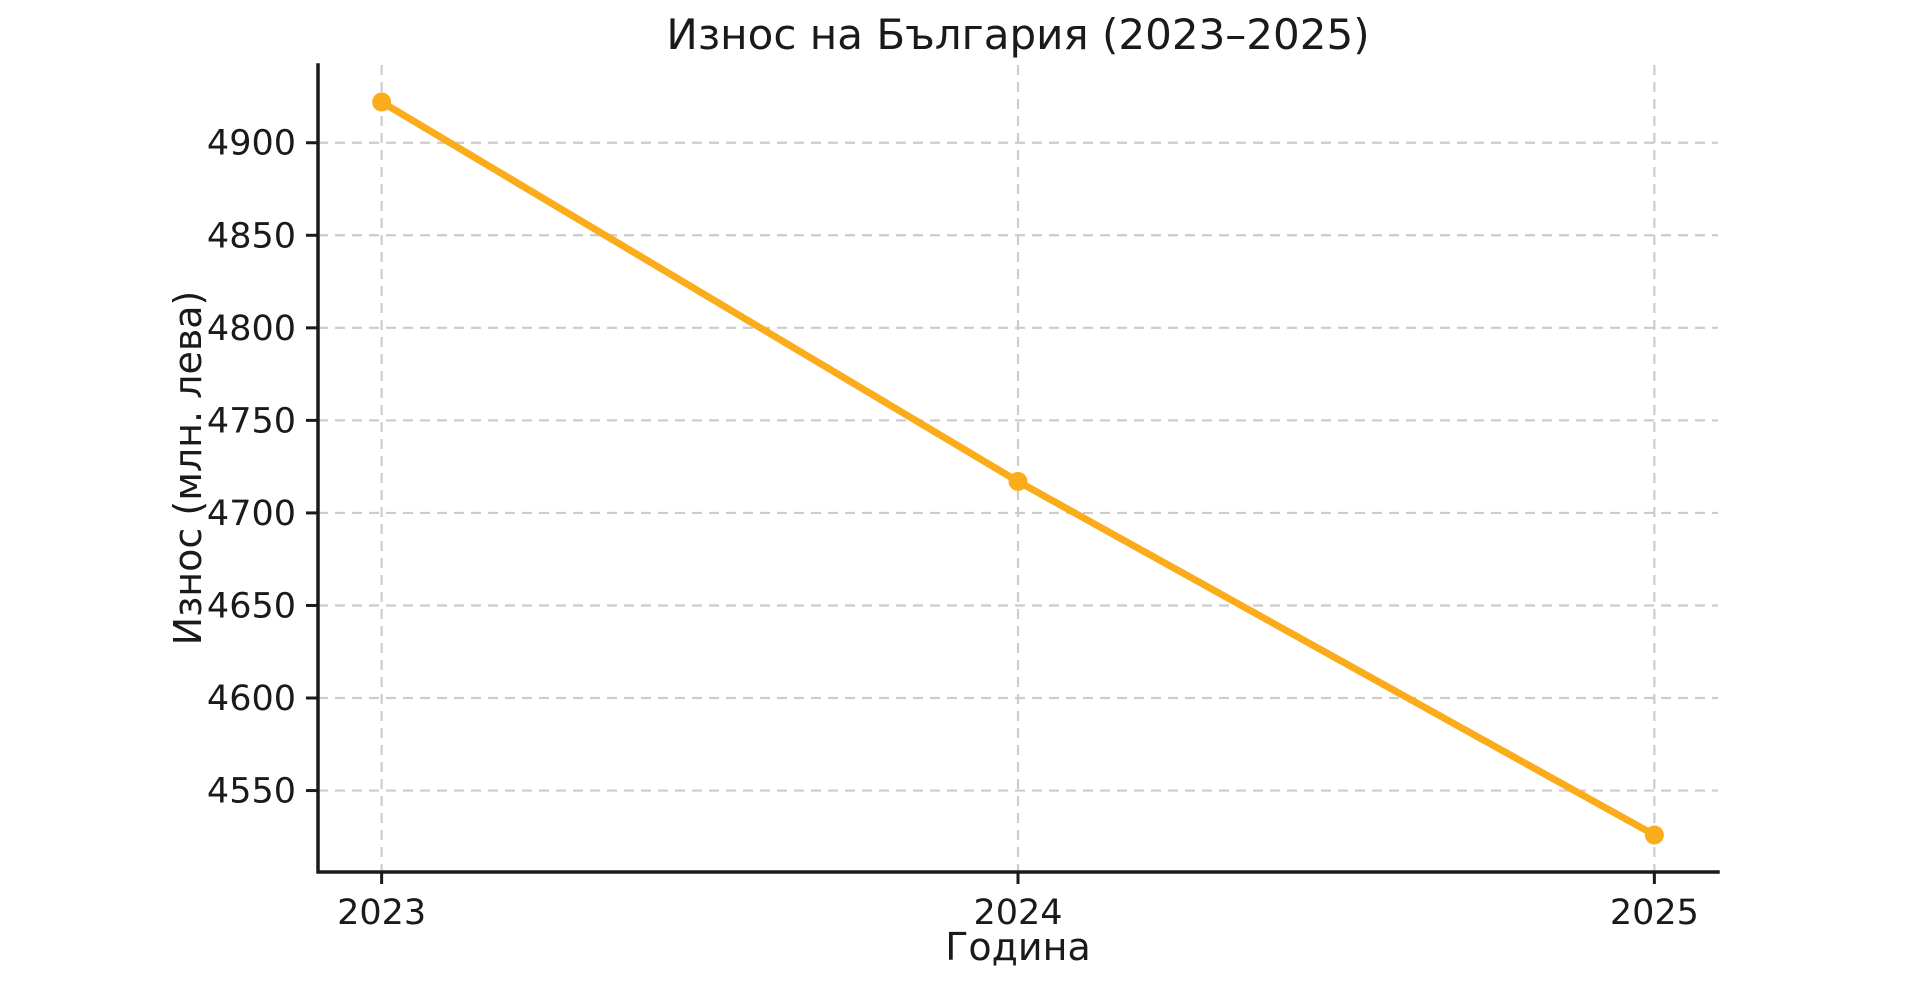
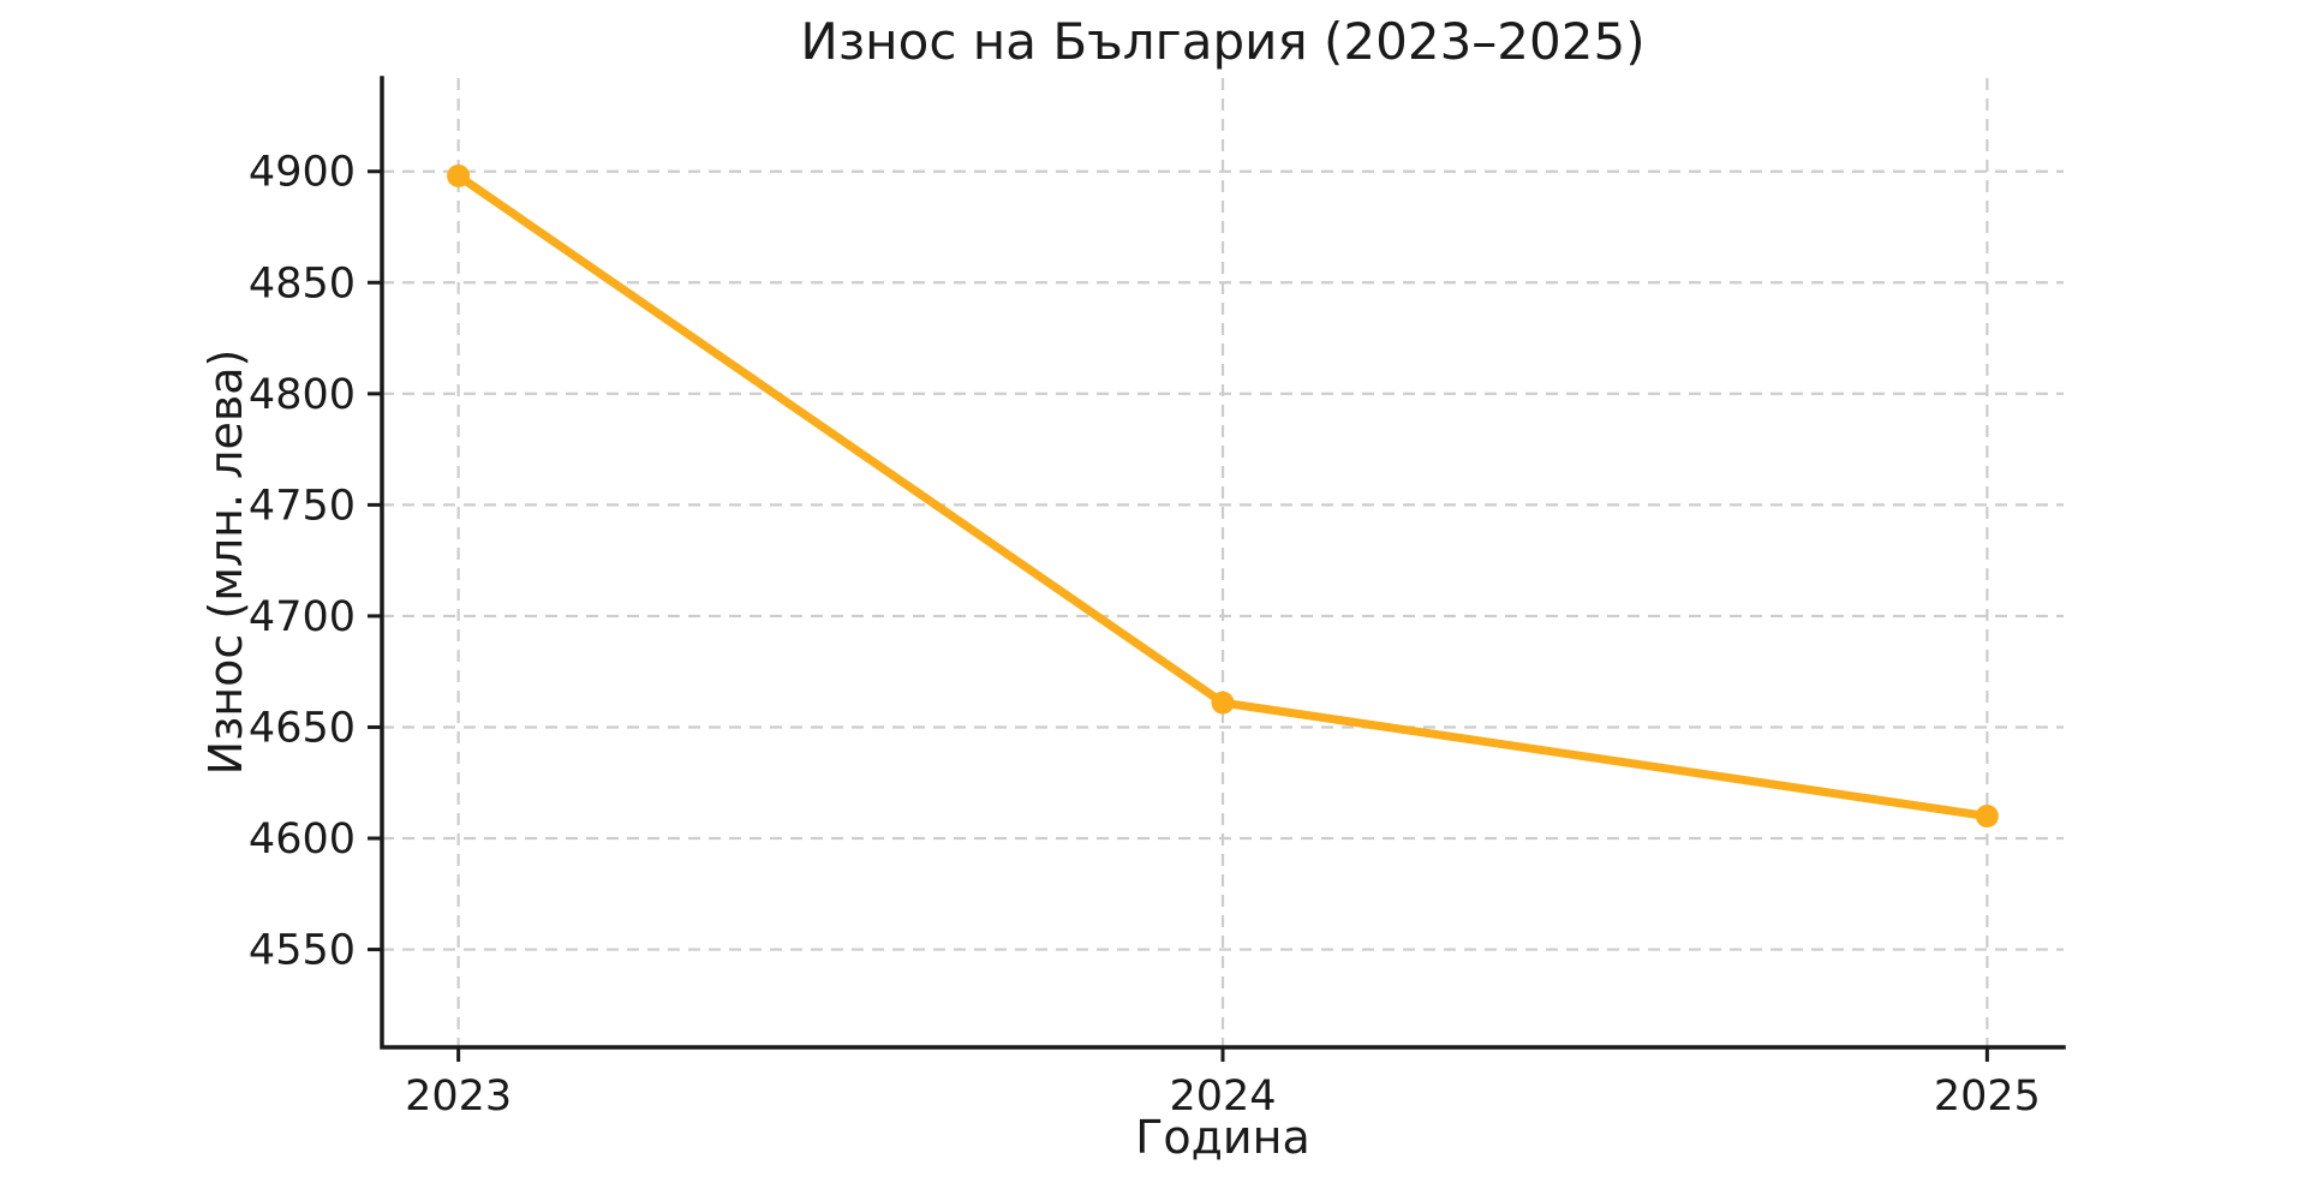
2023: 4922 -> 4898
2024: 4717 -> 4661
2025: 4526 -> 4610
